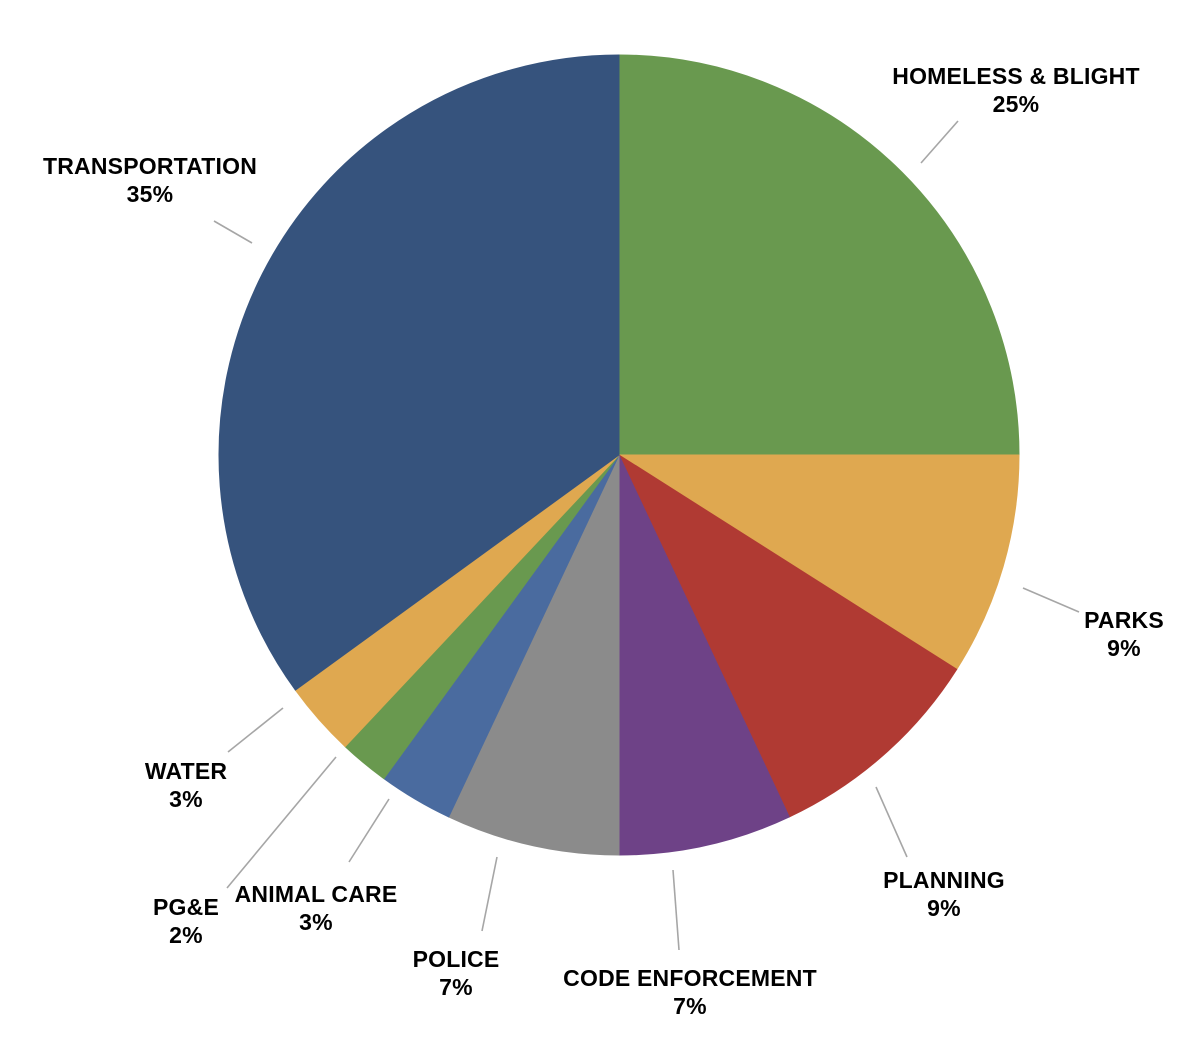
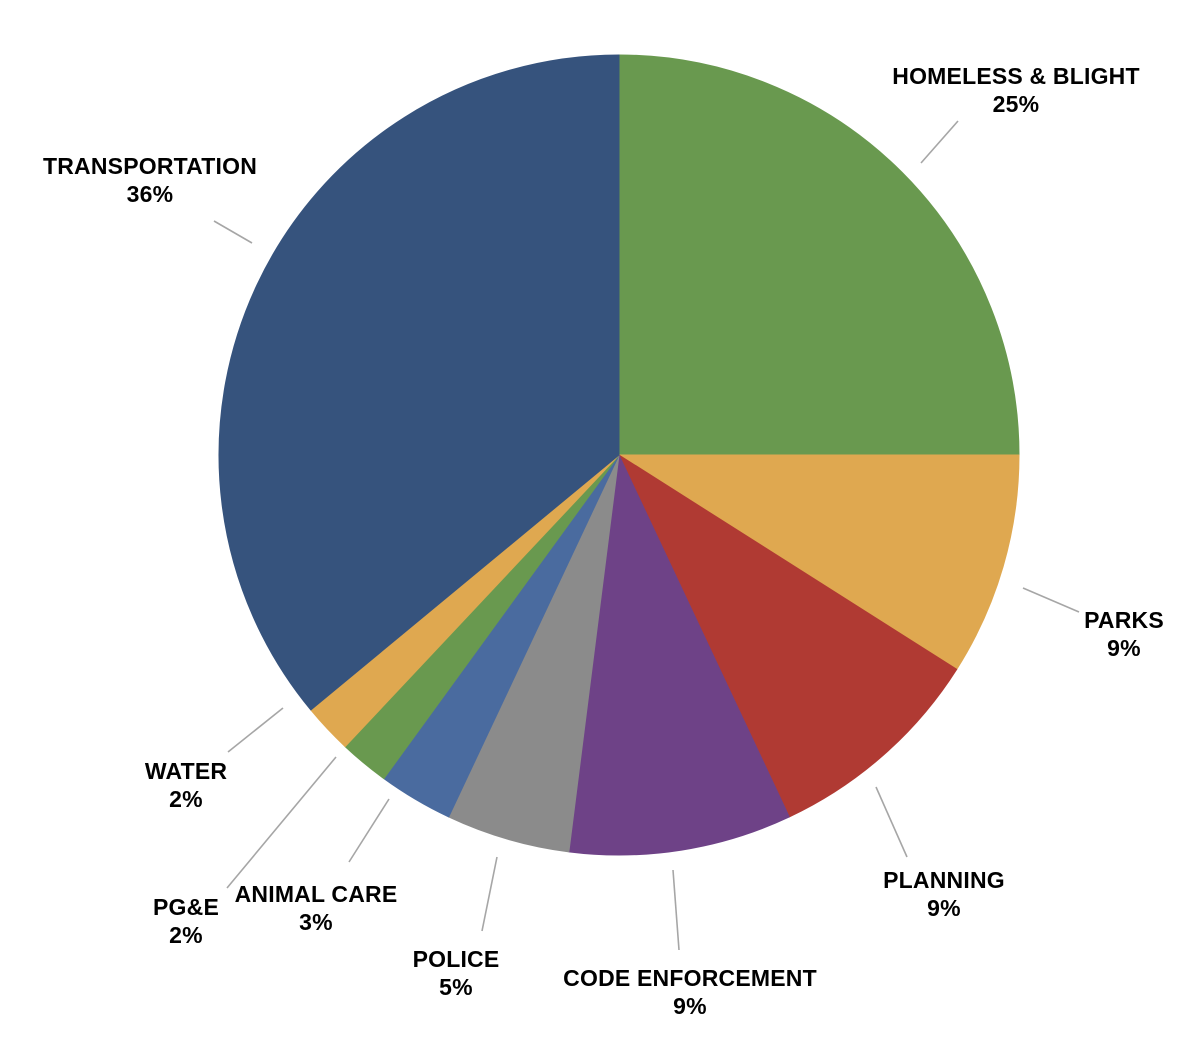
CODE ENFORCEMENT: 7% -> 9%
POLICE: 7% -> 5%
WATER: 3% -> 2%
TRANSPORTATION: 35% -> 36%
